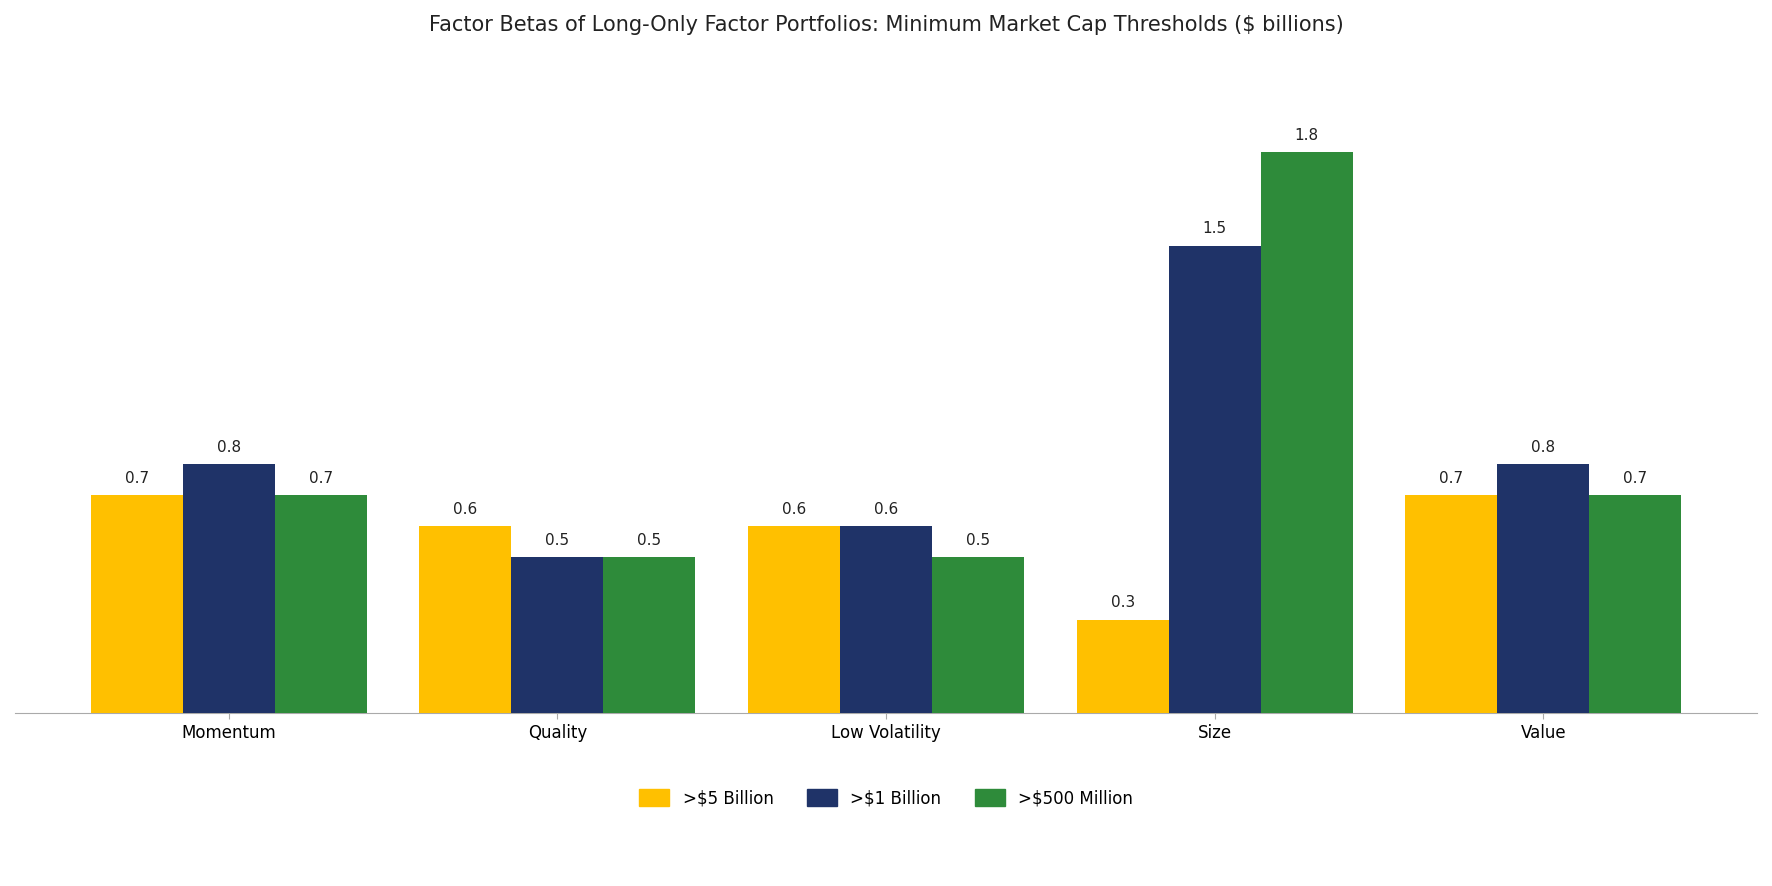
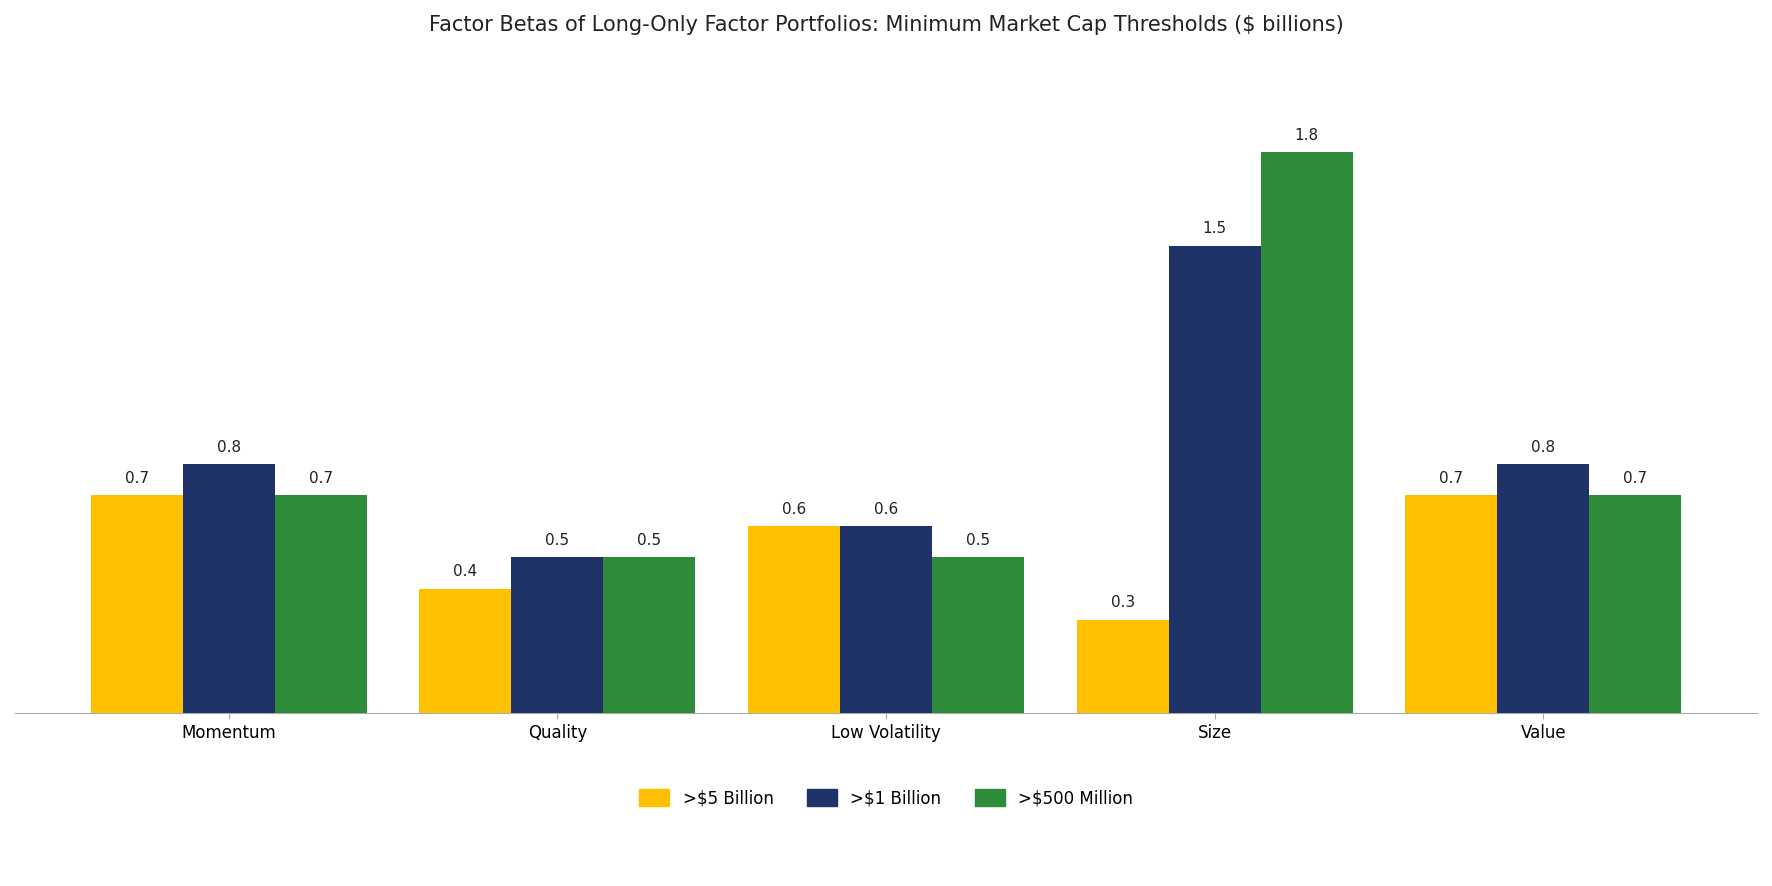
>$5 Billion/Quality: 0.6 -> 0.4
